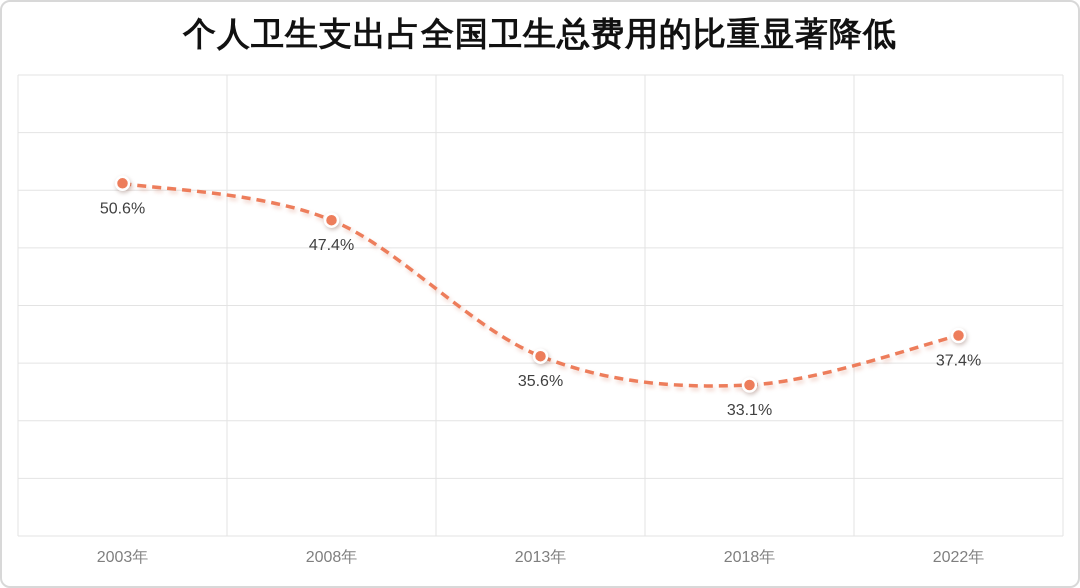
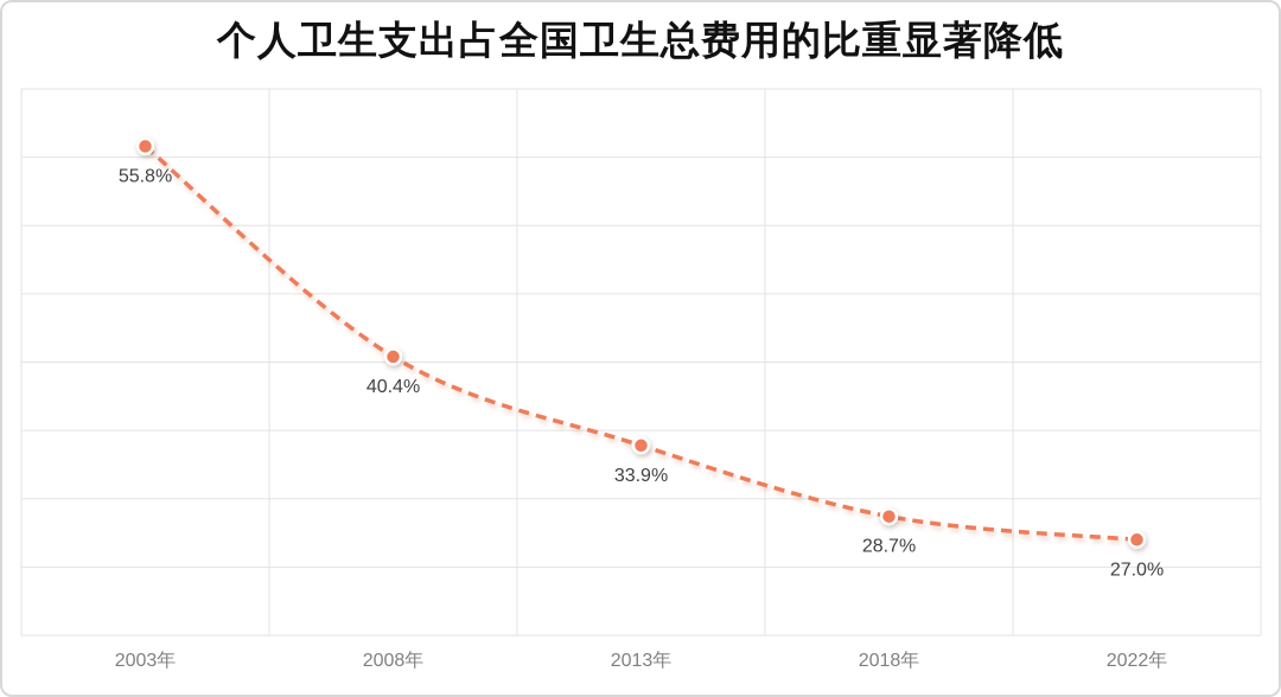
2003年: 50.6% -> 55.8%
2008年: 47.4% -> 40.4%
2013年: 35.6% -> 33.9%
2018年: 33.1% -> 28.7%
2022年: 37.4% -> 27.0%
